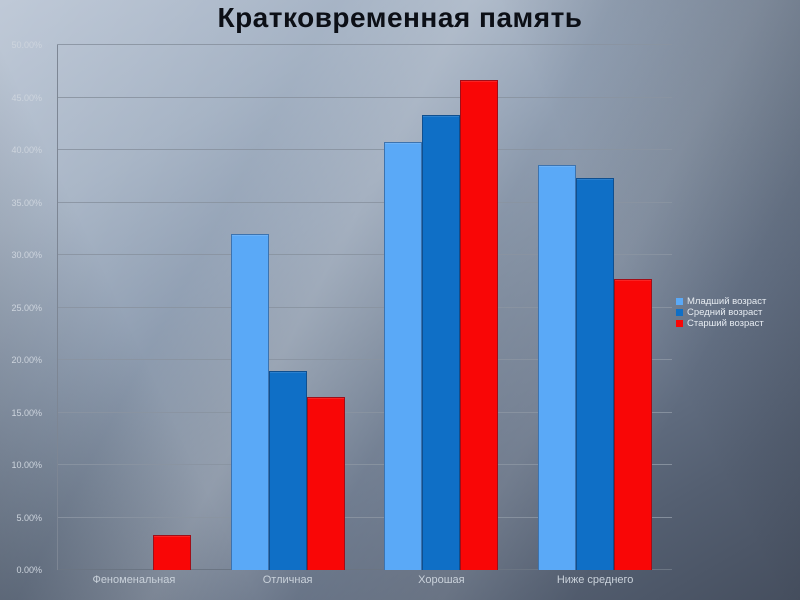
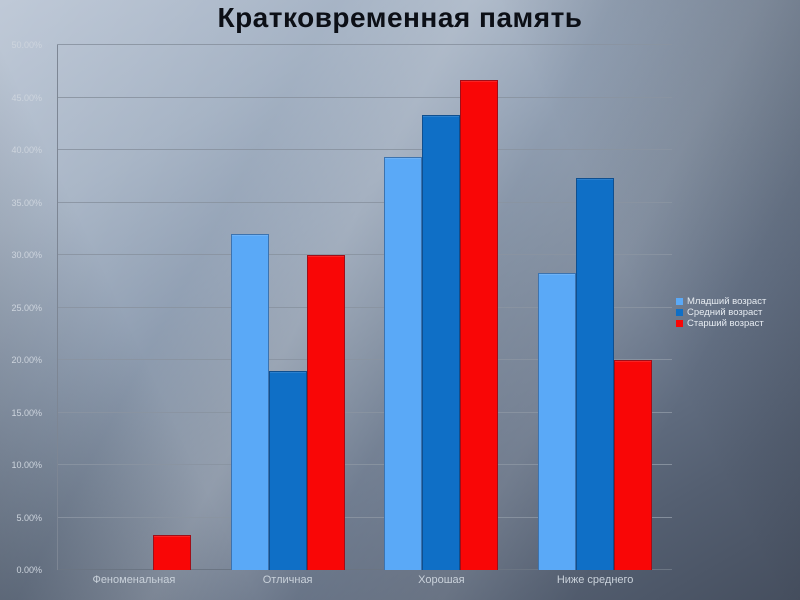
Старший возраст/Отличная: 16.5% -> 30.0%
Младший возраст/Хорошая: 40.8% -> 39.3%
Младший возраст/Ниже среднего: 38.6% -> 28.3%
Старший возраст/Ниже среднего: 27.7% -> 20.0%
